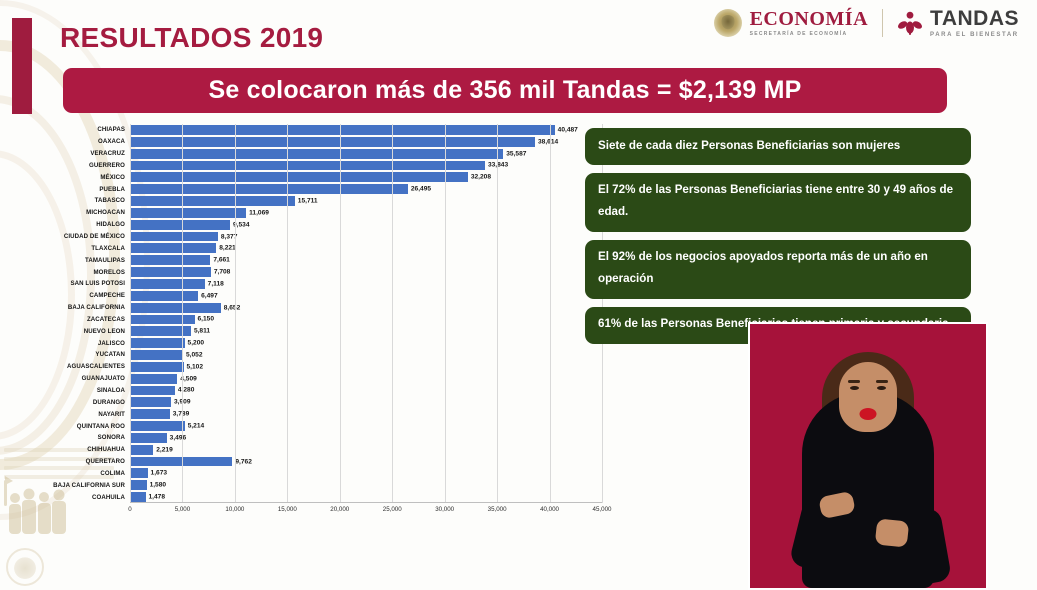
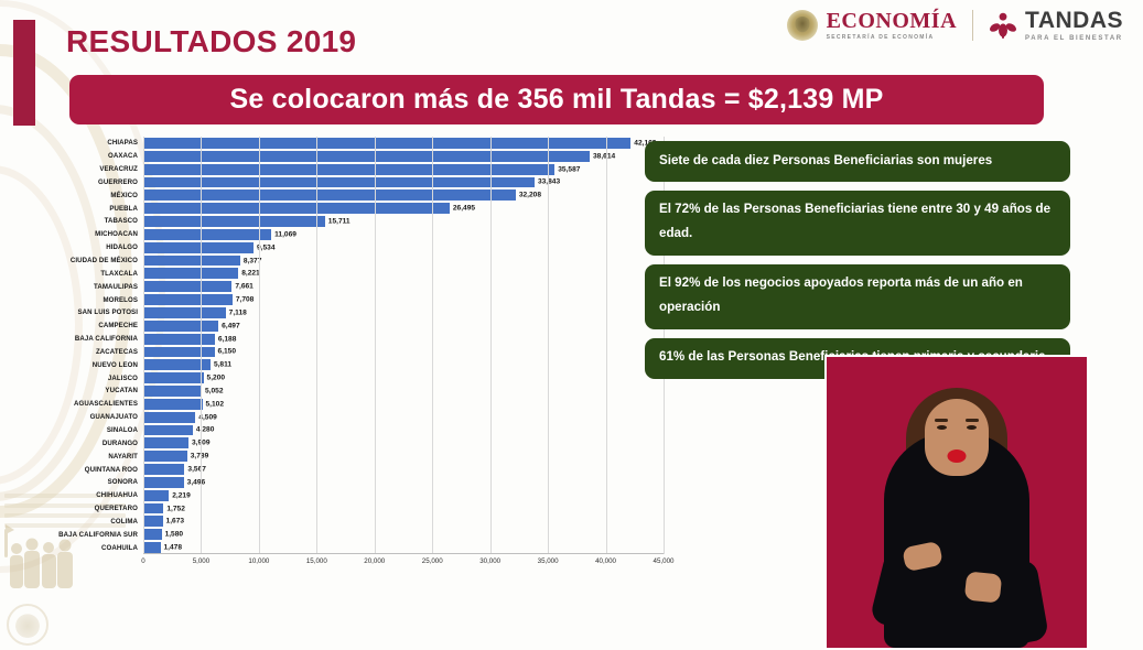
CHIAPAS: 40,487 -> 42,169
BAJA CALIFORNIA: 8,652 -> 6,188
QUINTANA ROO: 5,214 -> 3,567
QUERETARO: 9,762 -> 1,752
